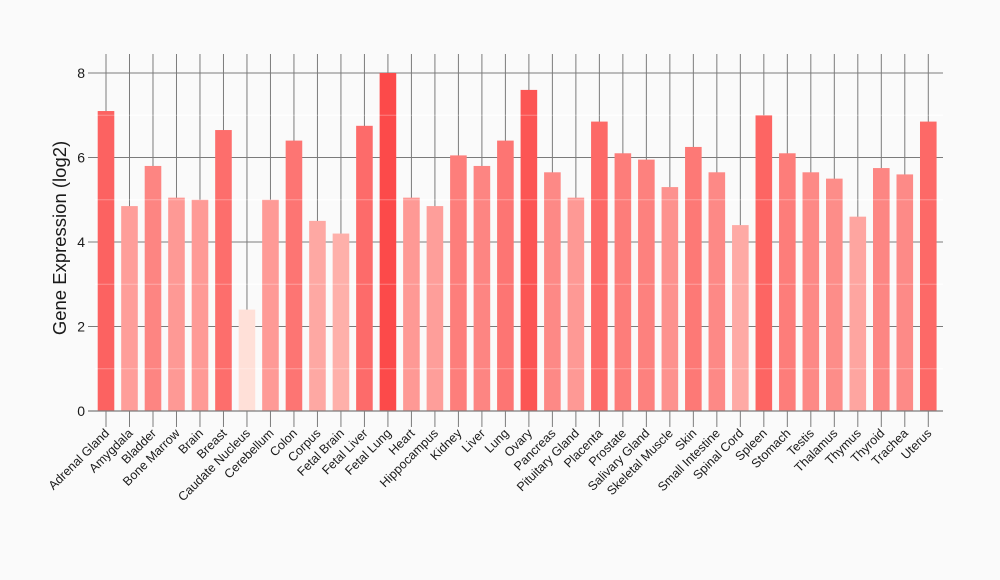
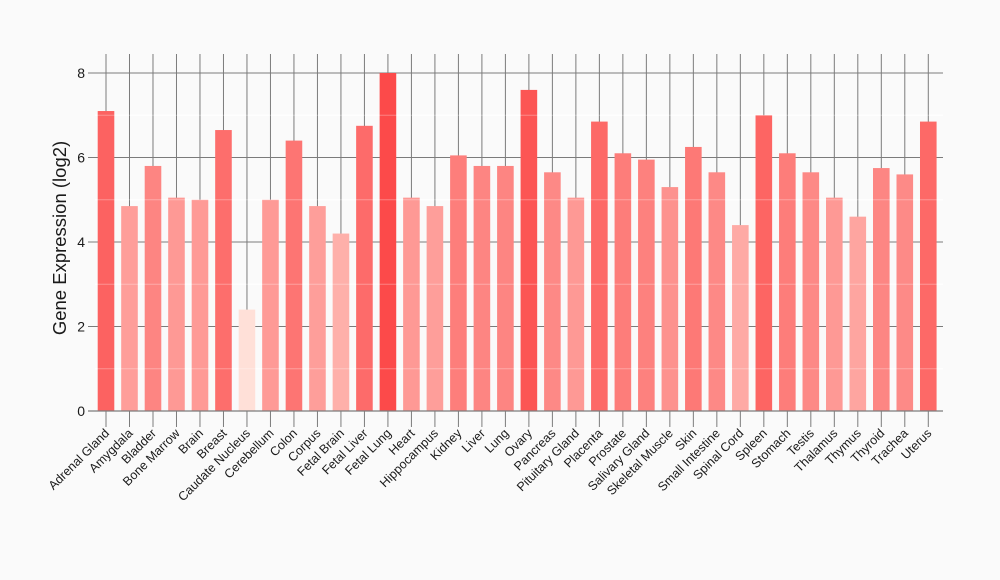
Corpus: 4.5 -> 4.8
Lung: 6.4 -> 5.8
Thalamus: 5.5 -> 5.0
